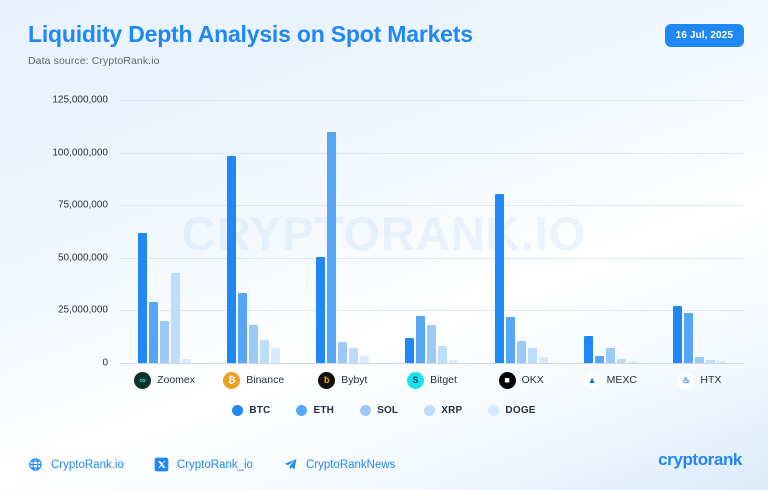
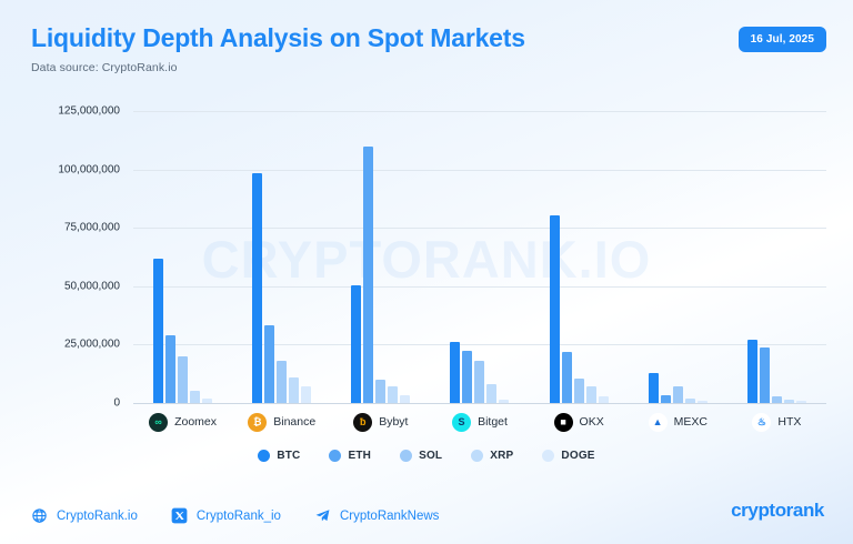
XRP/Zoomex: 43000000 -> 5000000
BTC/Bitget: 12000000 -> 26000000
